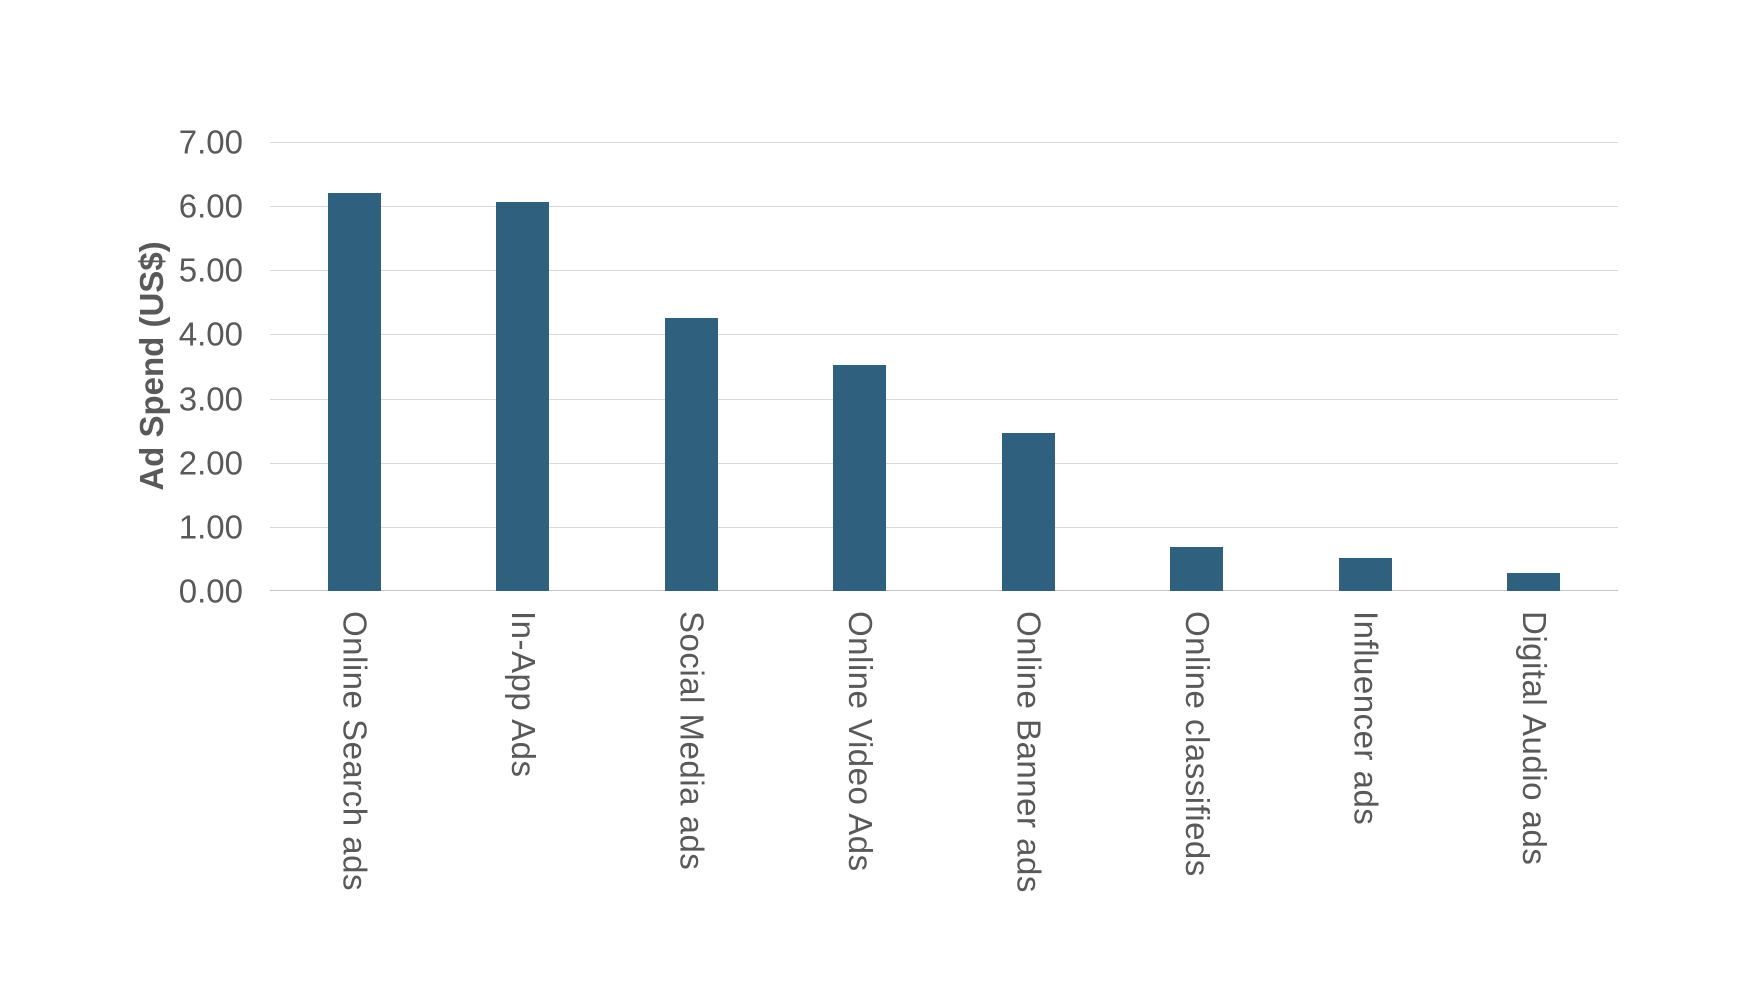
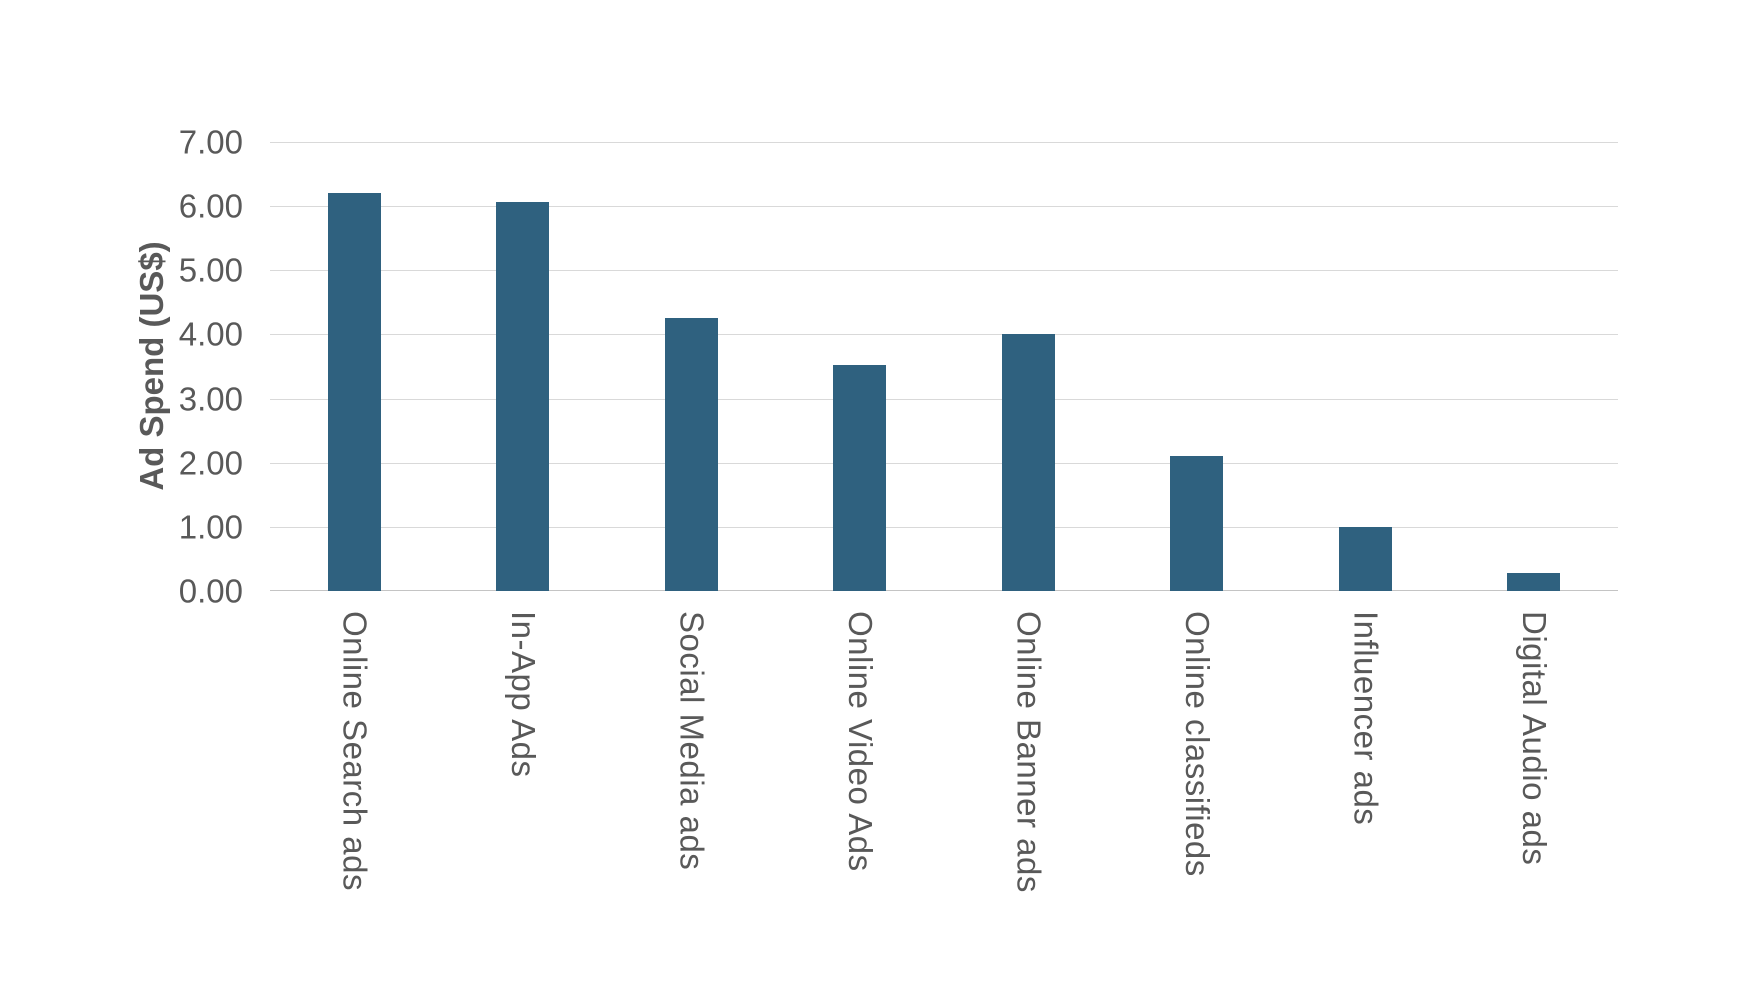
Online Banner ads: 2.5 -> 4.0
Online classifieds: 0.7 -> 2.1
Influencer ads: 0.5 -> 1.0
